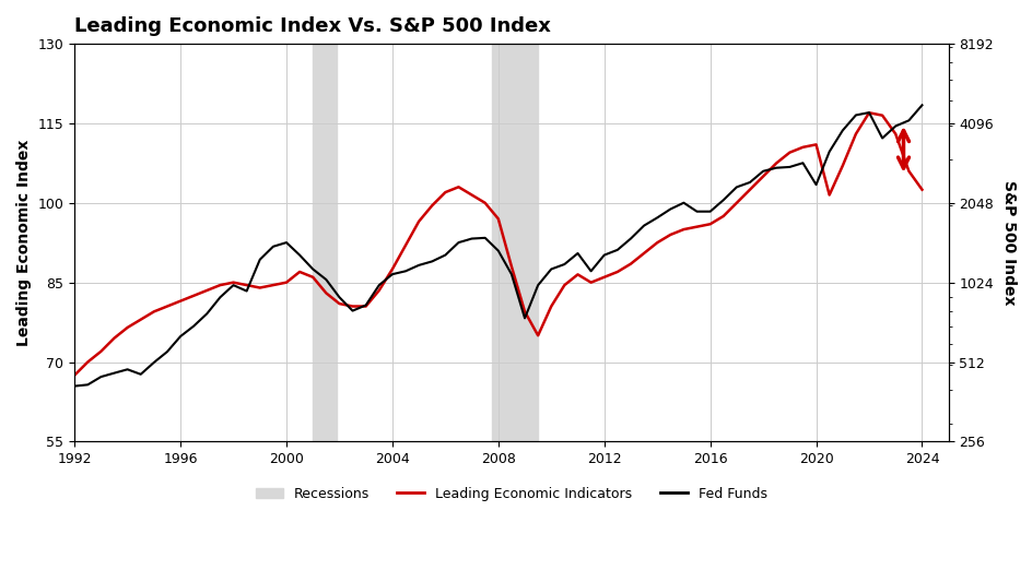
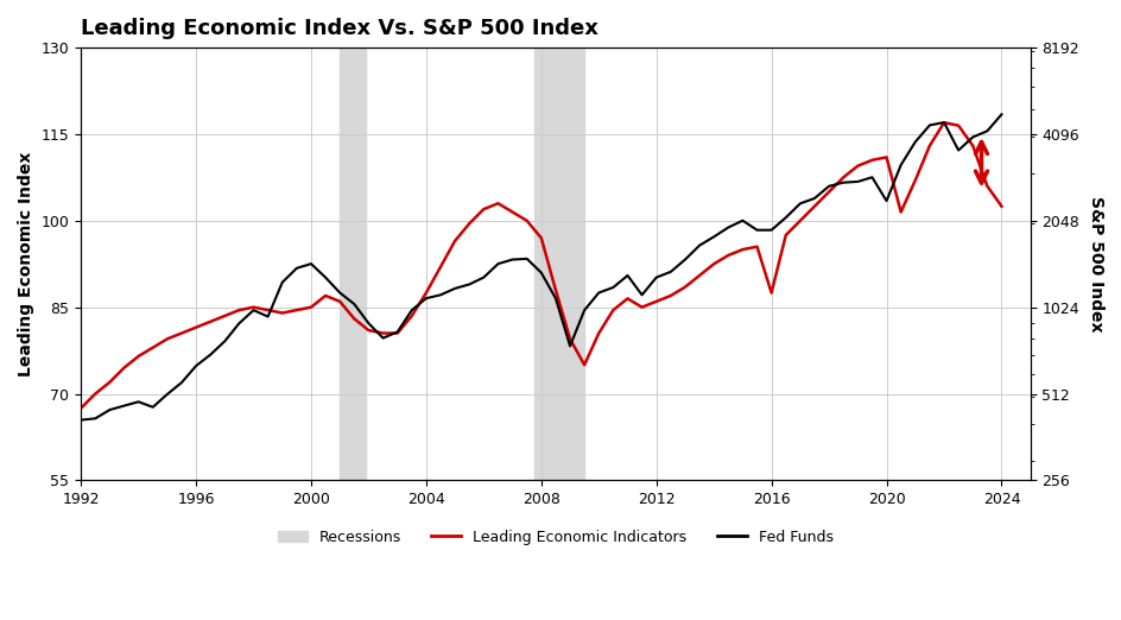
Leading Economic Indicators/2016: 96.0 -> 87.5
